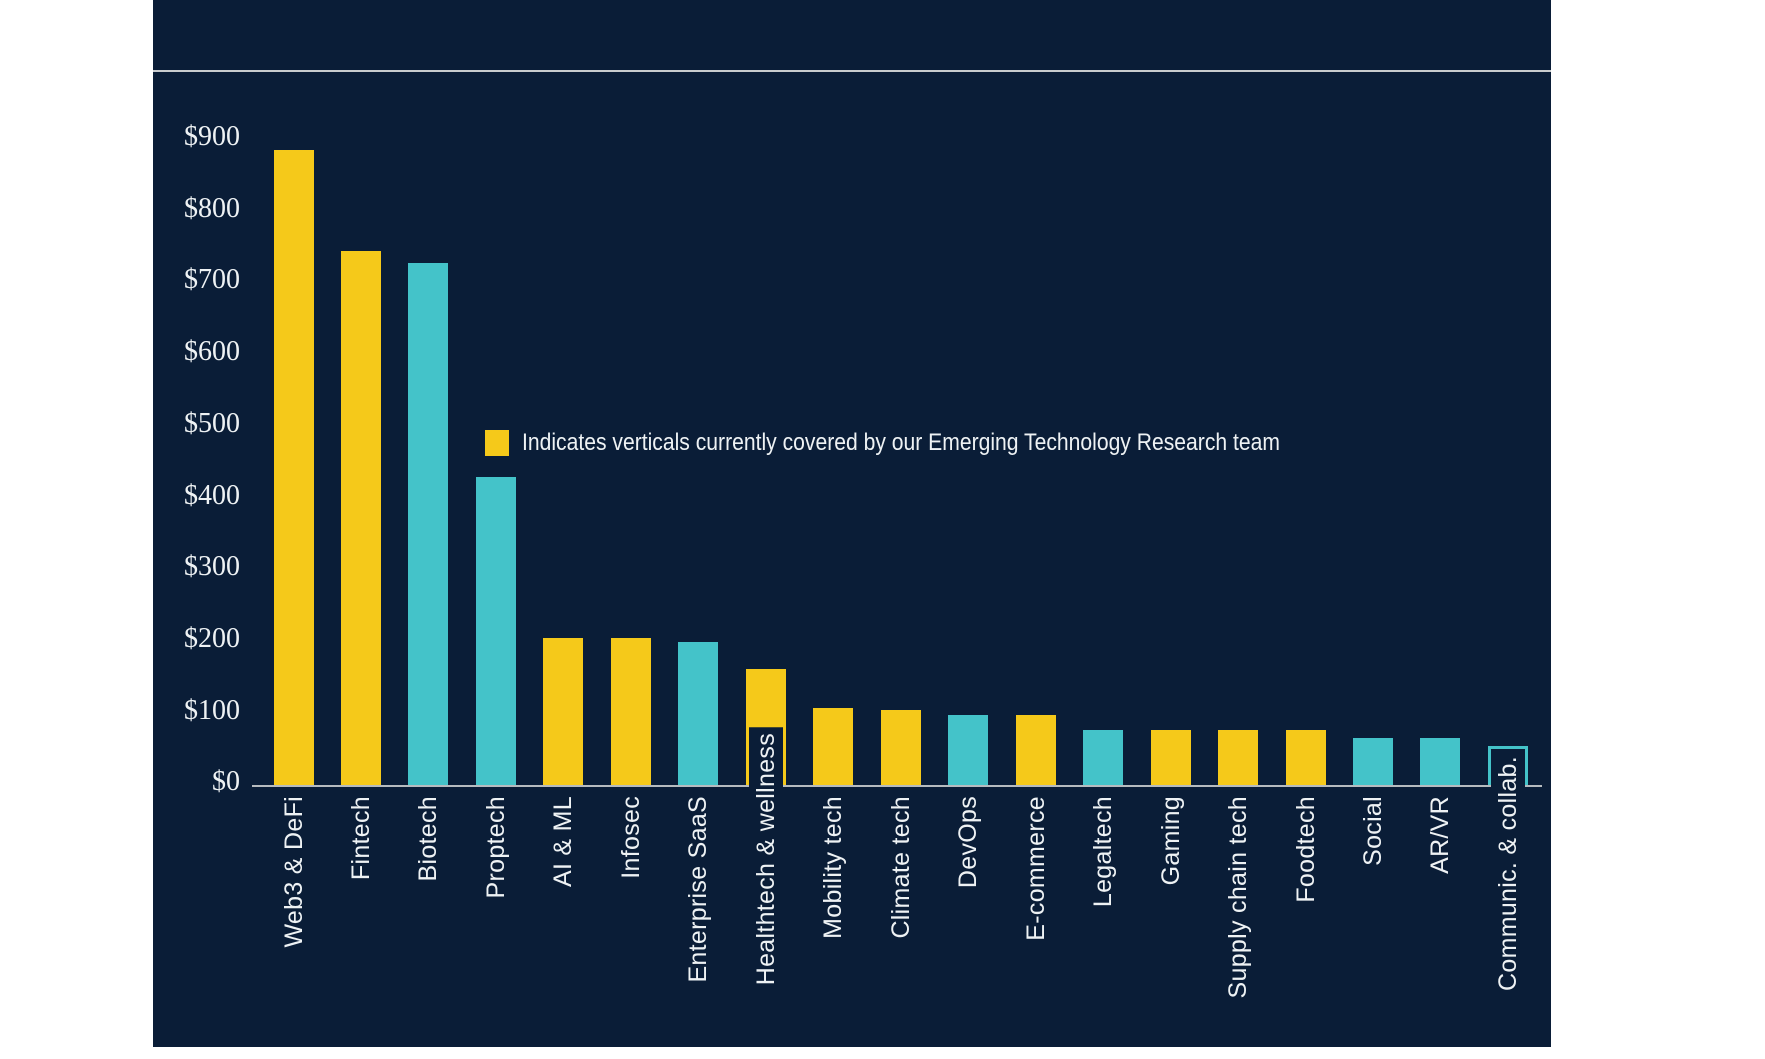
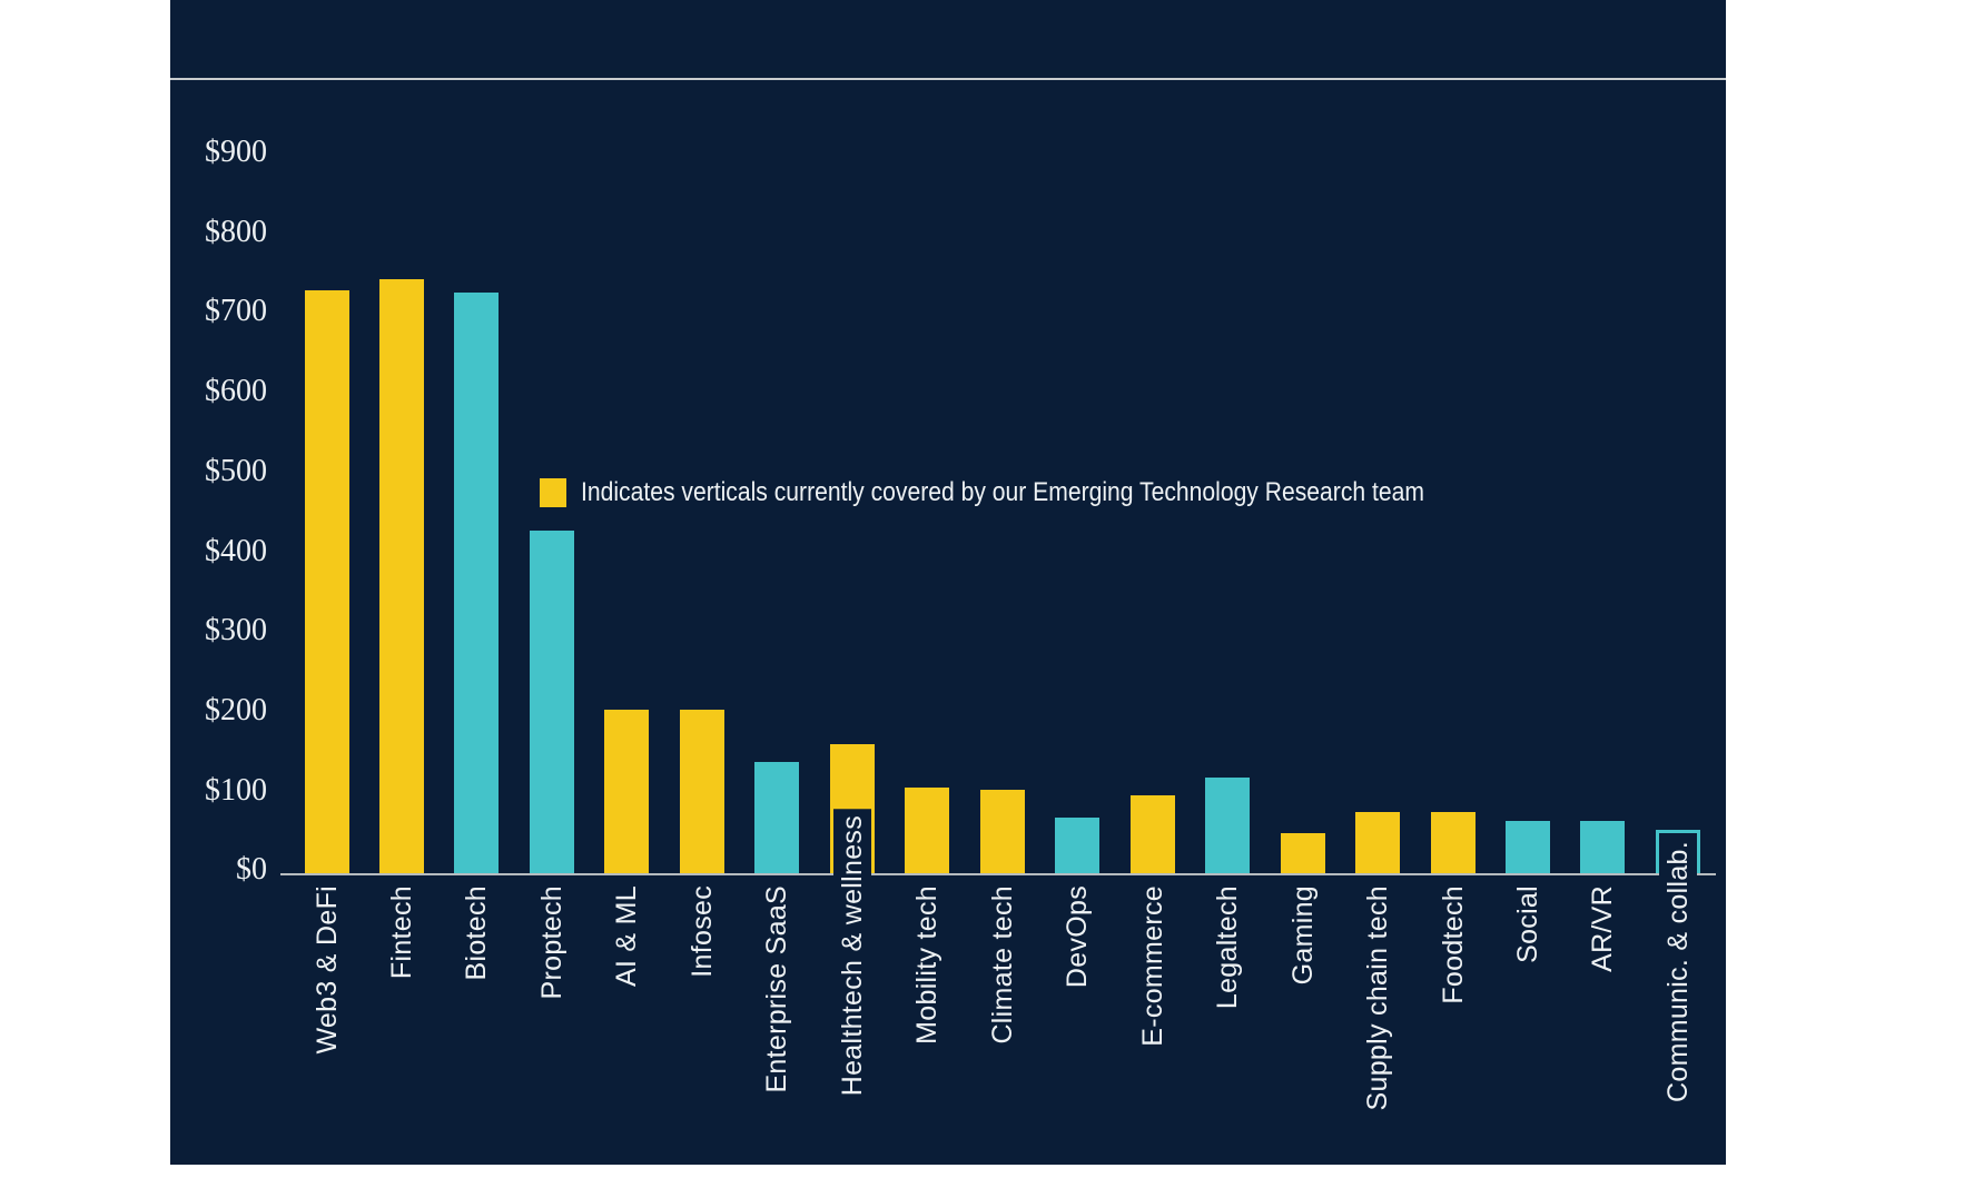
Web3 & DeFi: $880 -> $730
Enterprise SaaS: $200 -> $140
DevOps: $100 -> $70
Legaltech: $80 -> $120
Gaming: $80 -> $50
